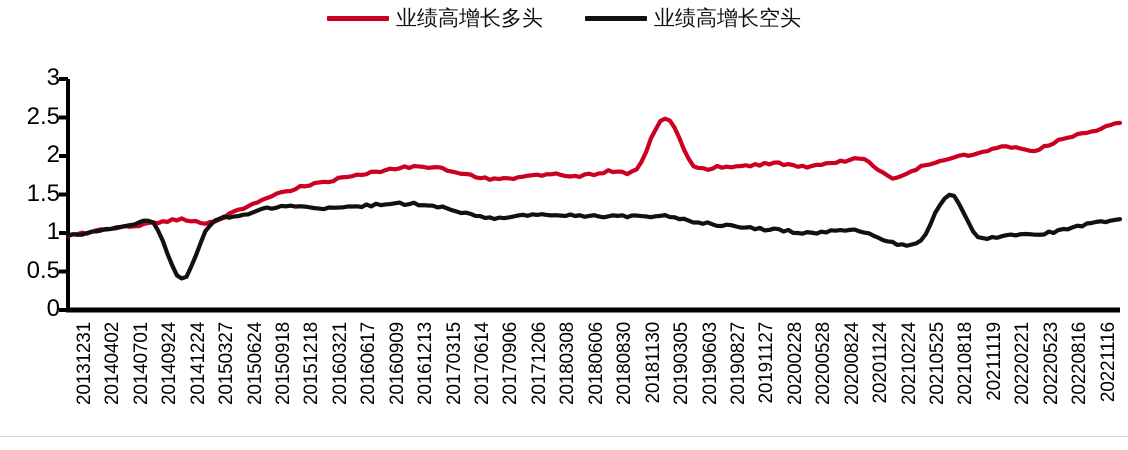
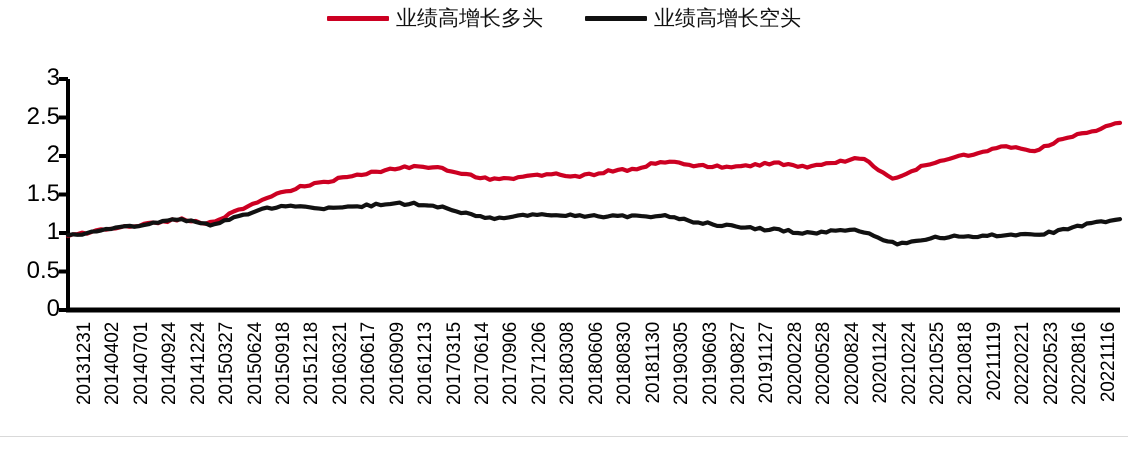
业绩高增长空头/20141224: 0.4 -> 1.2
业绩高增长多头/20190305: 2.5 -> 1.9
业绩高增长空头/20210818: 1.5 -> 0.9
